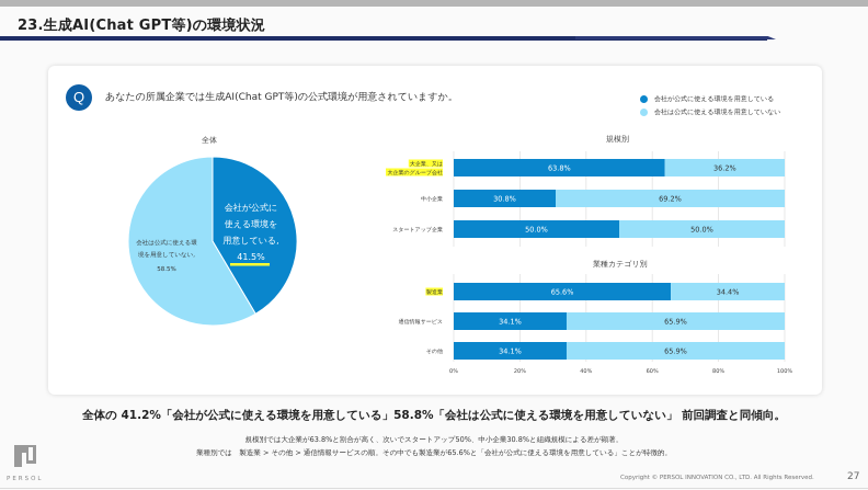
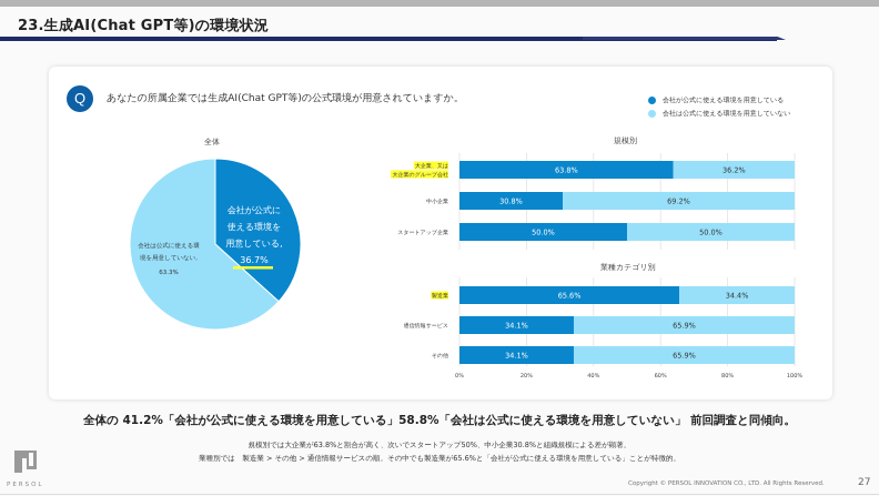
全体/会社が公式に使える環境を用意している: 41.5% -> 36.7%
全体/会社は公式に使える環境を用意していない: 58.5% -> 63.3%
